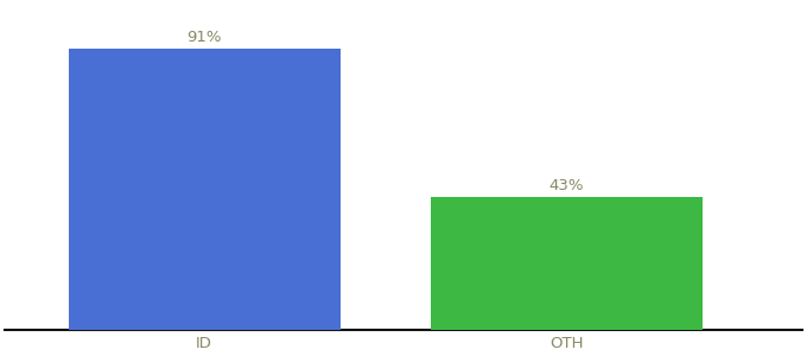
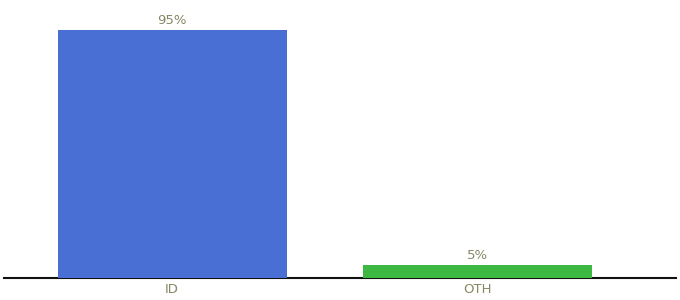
ID: 91% -> 95%
OTH: 43% -> 5%
